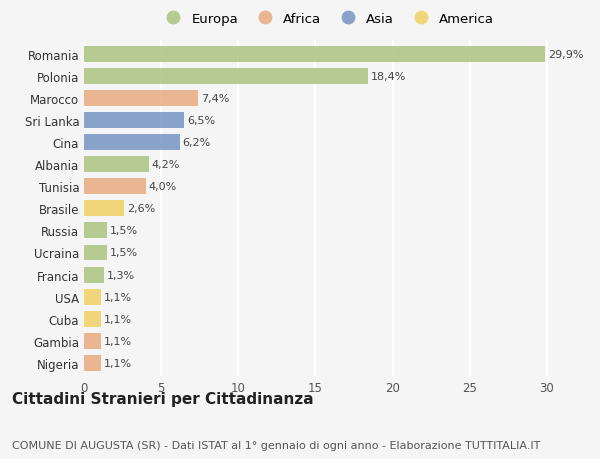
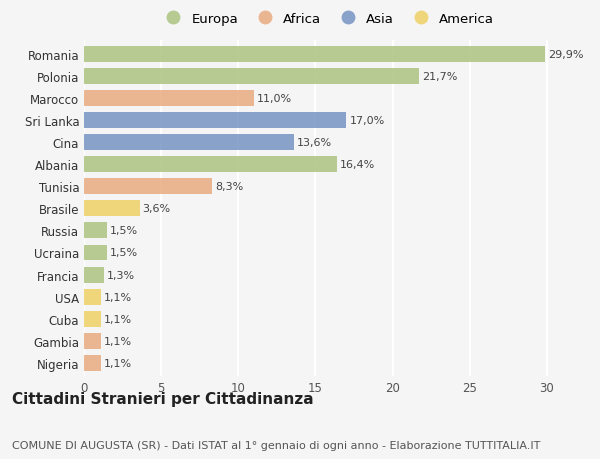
Polonia: 18,4% -> 21,7%
Marocco: 7,4% -> 11,0%
Sri Lanka: 6,5% -> 17,0%
Cina: 6,2% -> 13,6%
Albania: 4,2% -> 16,4%
Tunisia: 4,0% -> 8,3%
Brasile: 2,6% -> 3,6%
